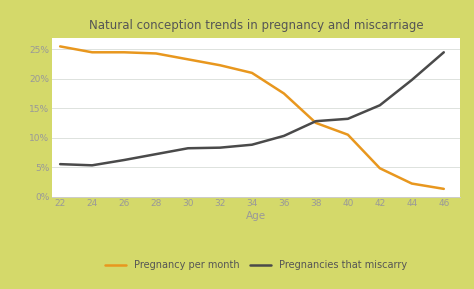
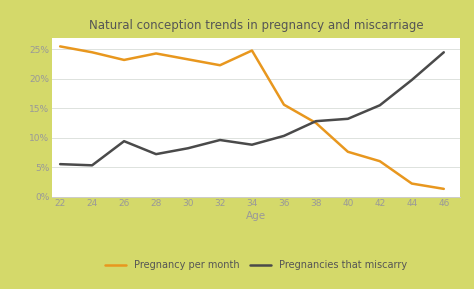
Pregnancy per month/26: 24.5% -> 23.2%
Pregnancies that miscarry/26: 6.2% -> 9.4%
Pregnancies that miscarry/32: 8.3% -> 9.6%
Pregnancy per month/34: 21.0% -> 24.8%
Pregnancy per month/36: 17.5% -> 15.6%
Pregnancy per month/40: 10.5% -> 7.6%
Pregnancy per month/42: 4.8% -> 6.0%
